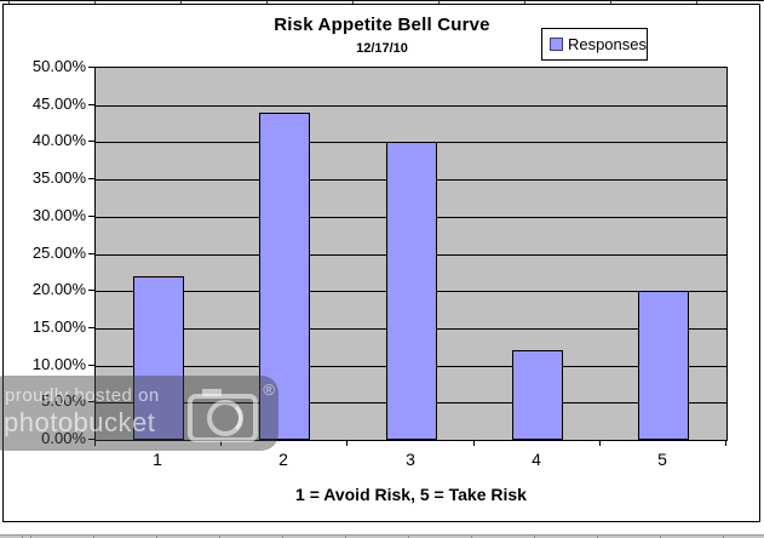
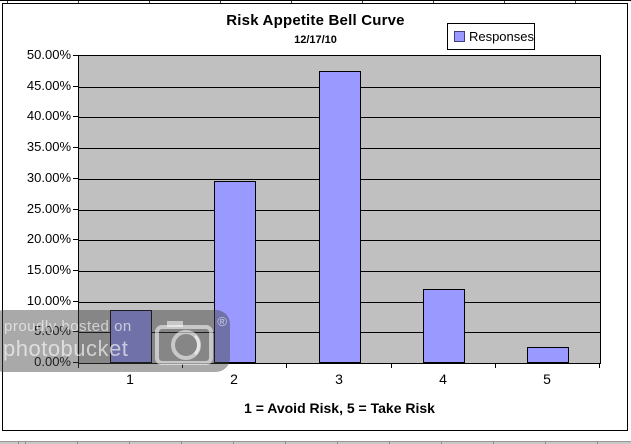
1: 22% -> 9%
2: 44% -> 30%
3: 40% -> 48%
5: 20% -> 3%
